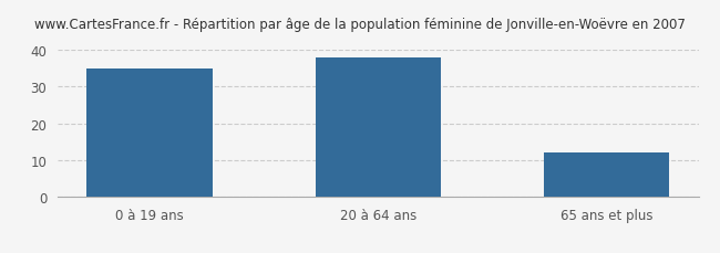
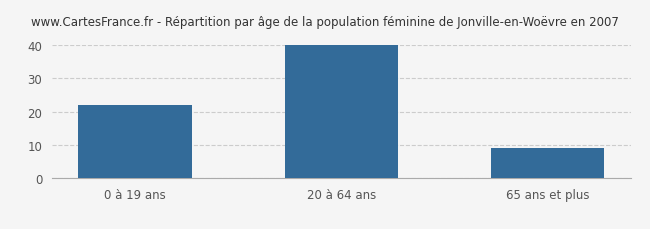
0 à 19 ans: 35 -> 22
20 à 64 ans: 38 -> 40
65 ans et plus: 12 -> 9
